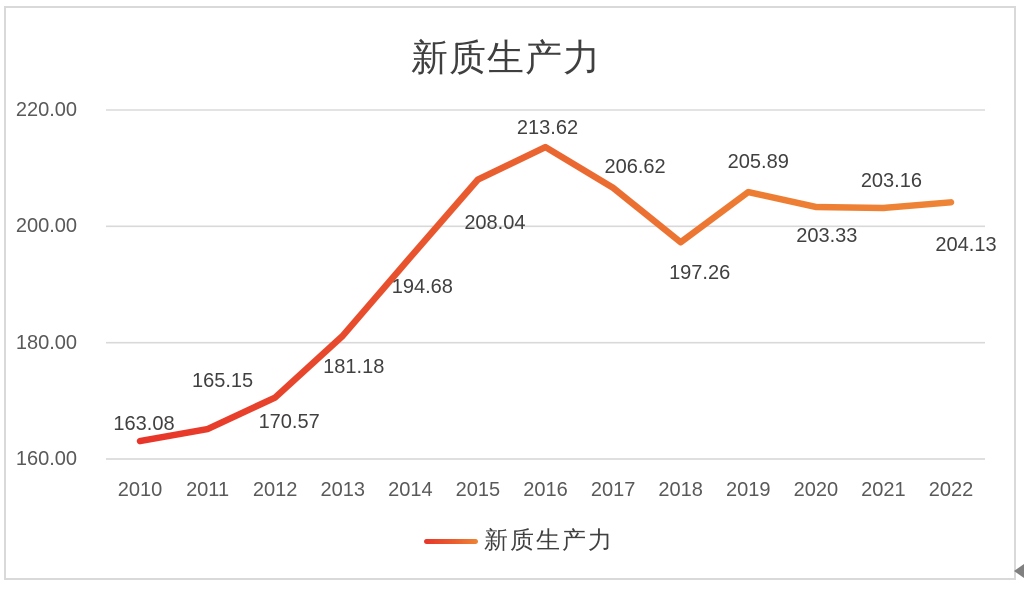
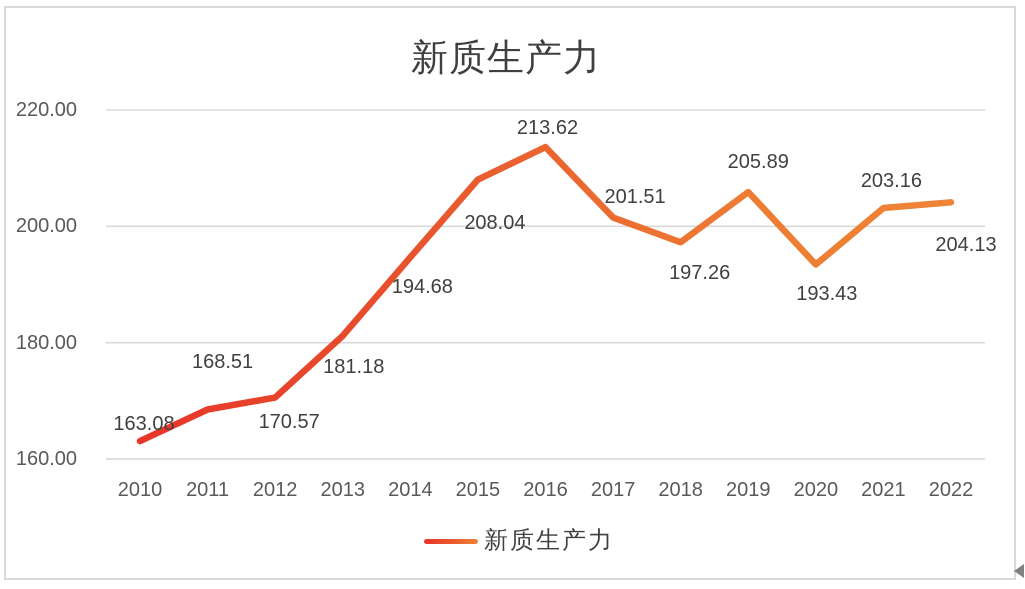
2011: 165.15 -> 168.51
2017: 206.62 -> 201.51
2020: 203.33 -> 193.43
